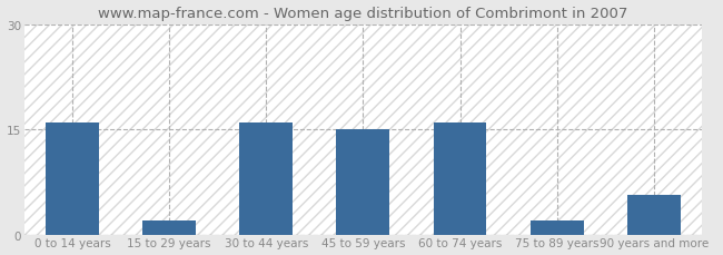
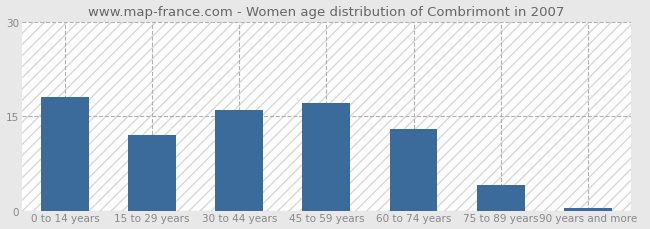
0 to 14 years: 16.0 -> 18.0
15 to 29 years: 2.0 -> 12.0
45 to 59 years: 15.0 -> 17.0
60 to 74 years: 16.0 -> 13.0
75 to 89 years: 2.0 -> 4.0
90 years and more: 5.6 -> 0.5
